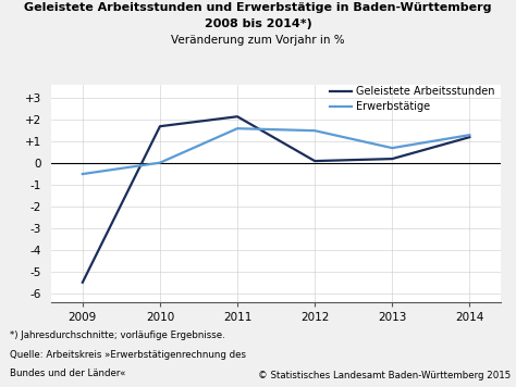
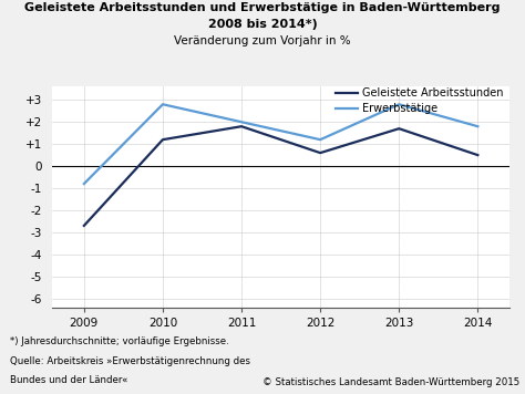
Geleistete Arbeitsstunden/2009: -5.5 -> -2.7
Erwerbstätige/2009: -0.5 -> -0.8
Geleistete Arbeitsstunden/2010: 1.7 -> 1.2
Erwerbstätige/2010: 0.0 -> 2.8
Geleistete Arbeitsstunden/2011: 2.1 -> 1.8
Erwerbstätige/2011: 1.6 -> 2.0
Geleistete Arbeitsstunden/2012: 0.1 -> 0.6
Erwerbstätige/2012: 1.5 -> 1.2
Geleistete Arbeitsstunden/2013: 0.2 -> 1.7
Erwerbstätige/2013: 0.7 -> 2.8
Geleistete Arbeitsstunden/2014: 1.2 -> 0.5
Erwerbstätige/2014: 1.3 -> 1.8
